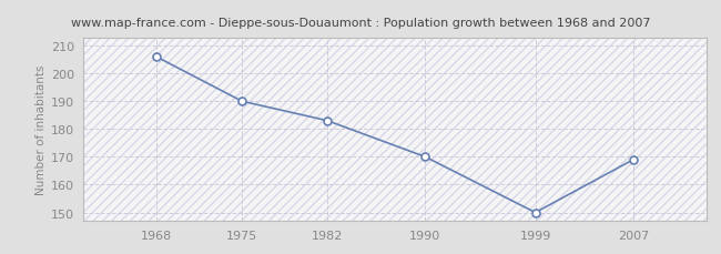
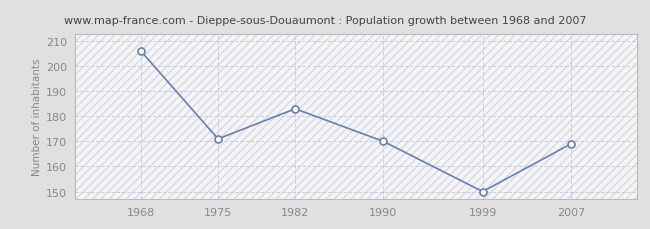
1975: 190 -> 171
